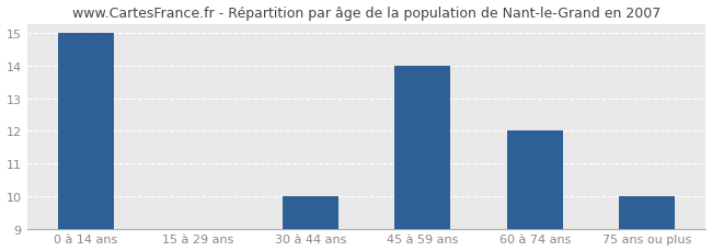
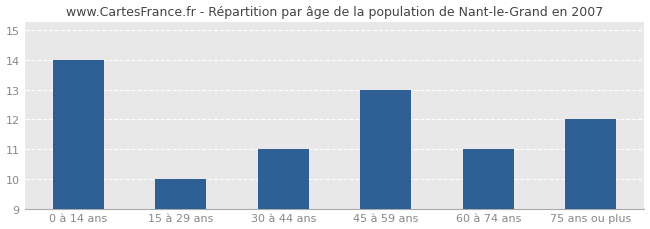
0 à 14 ans: 15 -> 14
15 à 29 ans: 9 -> 10
30 à 44 ans: 10 -> 11
45 à 59 ans: 14 -> 13
60 à 74 ans: 12 -> 11
75 ans ou plus: 10 -> 12
